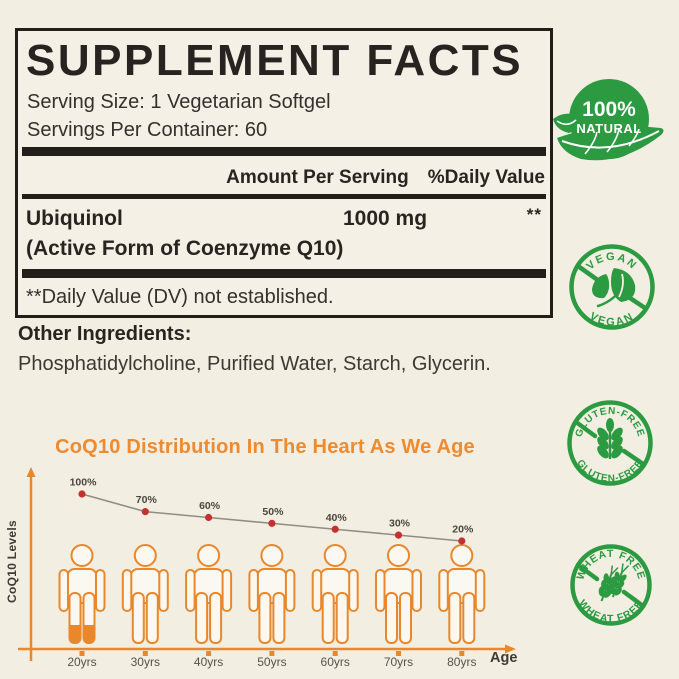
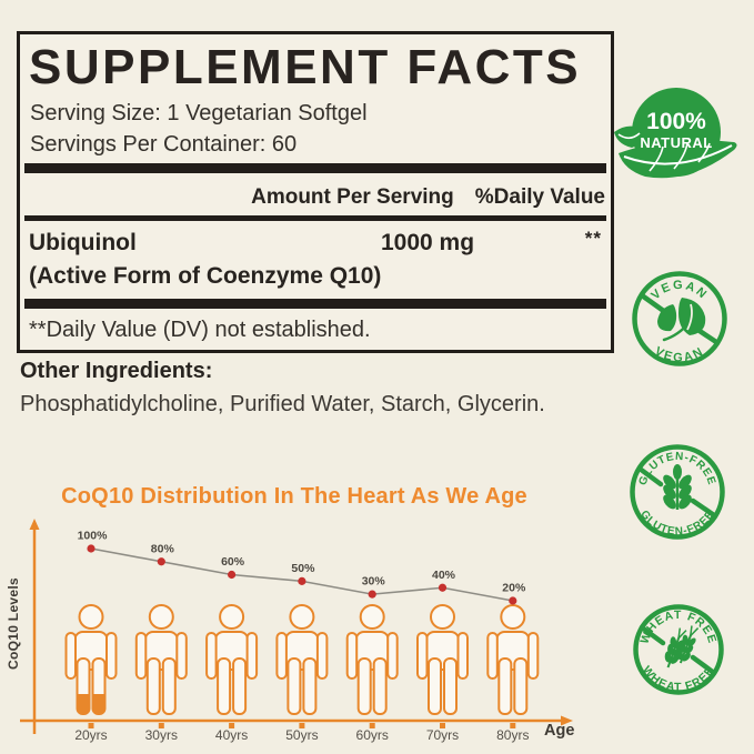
30yrs: 70% -> 80%
60yrs: 40% -> 30%
70yrs: 30% -> 40%
